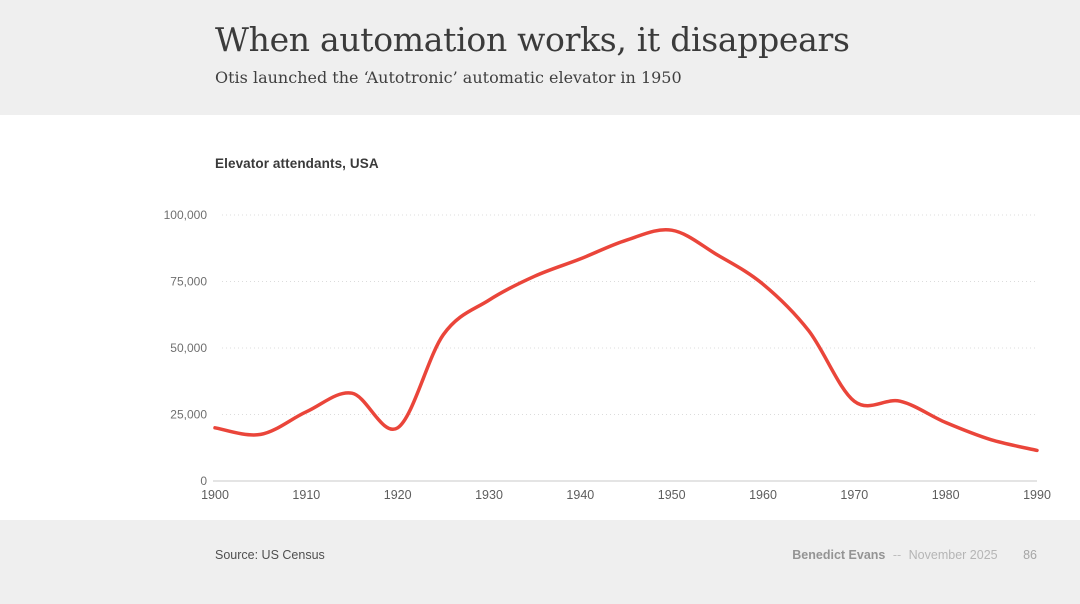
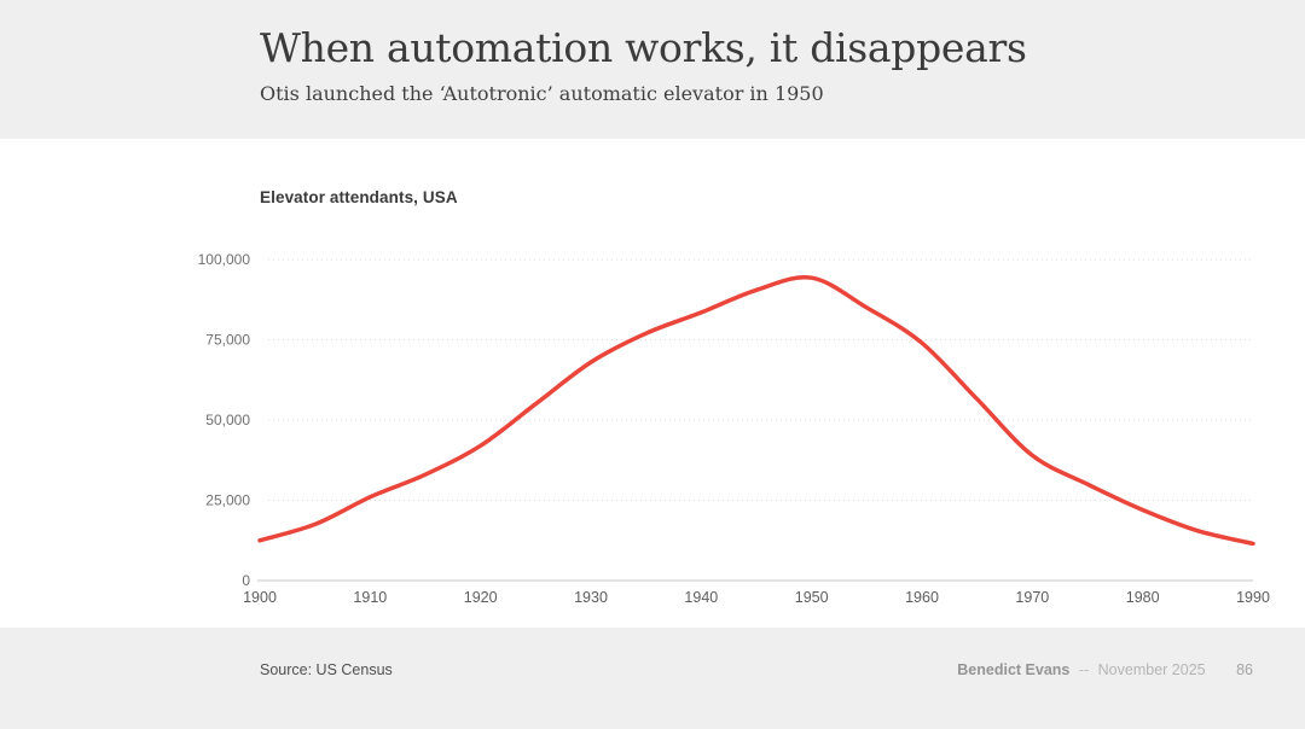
1900: 20000 -> 12000
1920: 20000 -> 42000
1970: 30000 -> 39000
